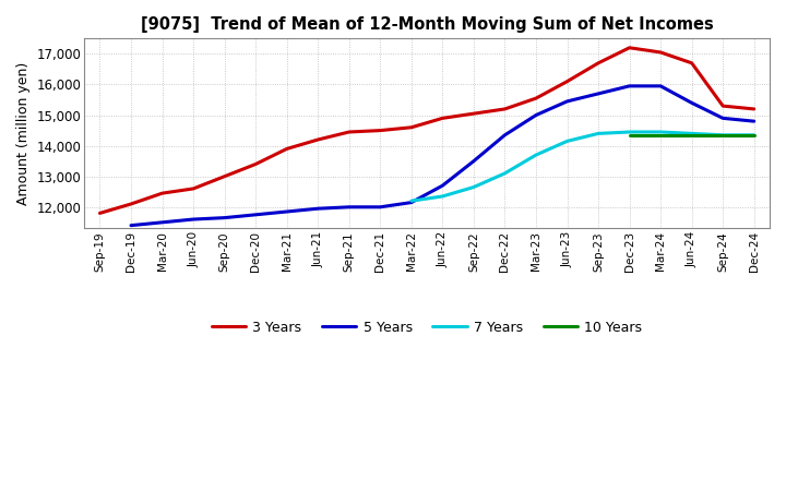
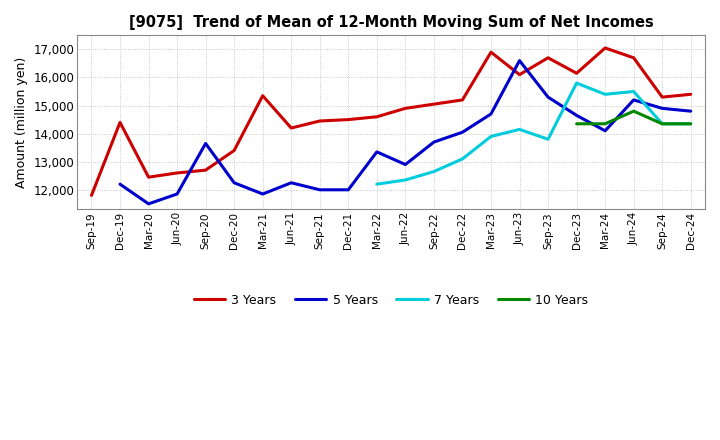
3 Years/Dec-19: 12,100 -> 14,400
5 Years/Dec-19: 11,400 -> 12,200
5 Years/Jun-20: 11,600 -> 11,850
3 Years/Sep-20: 13,000 -> 12,700
5 Years/Sep-20: 11,650 -> 13,650
5 Years/Dec-20: 11,750 -> 12,250
3 Years/Mar-21: 13,900 -> 15,350
5 Years/Jun-21: 11,950 -> 12,250
5 Years/Mar-22: 12,150 -> 13,350
5 Years/Jun-22: 12,700 -> 12,900
5 Years/Sep-22: 13,500 -> 13,700
5 Years/Dec-22: 14,350 -> 14,050
3 Years/Mar-23: 15,550 -> 16,900
5 Years/Mar-23: 15,000 -> 14,700
7 Years/Mar-23: 13,700 -> 13,900
5 Years/Jun-23: 15,450 -> 16,600
5 Years/Sep-23: 15,700 -> 15,300
7 Years/Sep-23: 14,400 -> 13,800
3 Years/Dec-23: 17,200 -> 16,150
5 Years/Dec-23: 15,950 -> 14,650
7 Years/Dec-23: 14,450 -> 15,800
5 Years/Mar-24: 15,950 -> 14,100
7 Years/Mar-24: 14,450 -> 15,400
5 Years/Jun-24: 15,400 -> 15,200
7 Years/Jun-24: 14,400 -> 15,500
10 Years/Jun-24: 14,350 -> 14,800
3 Years/Dec-24: 15,200 -> 15,400
